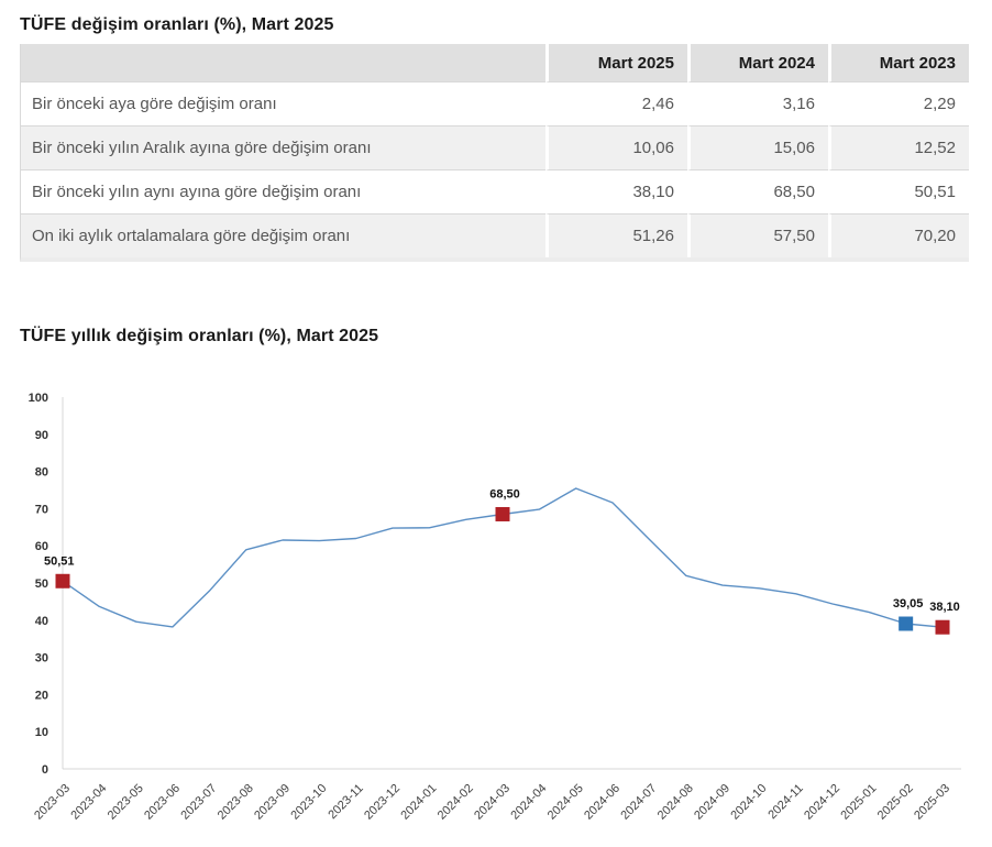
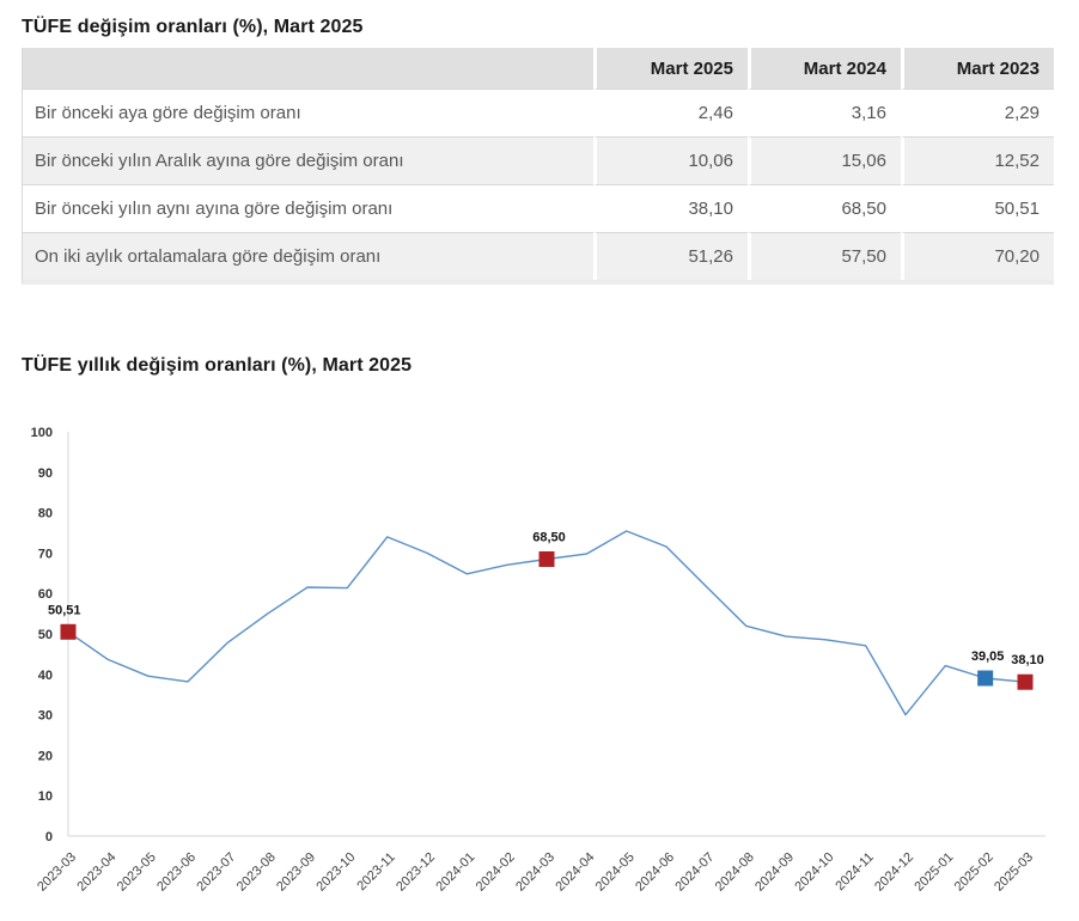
2023-08: 59 -> 55
2023-11: 62 -> 74
2023-12: 65 -> 70
2024-12: 44 -> 30
